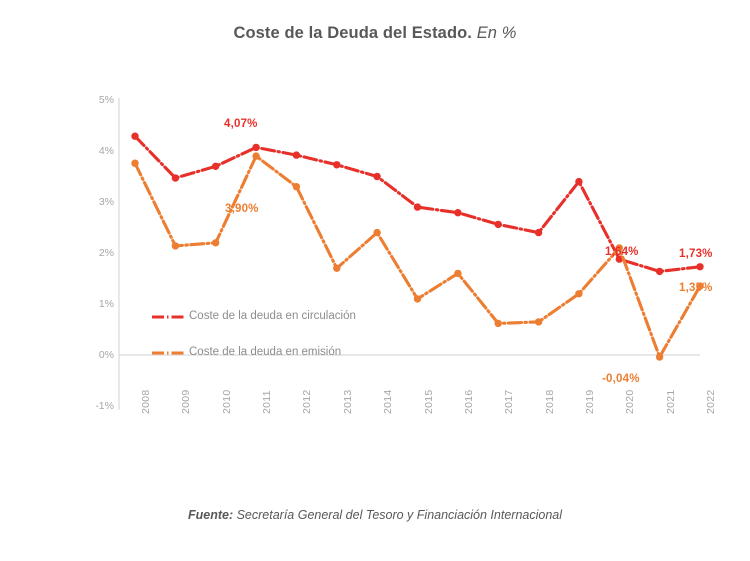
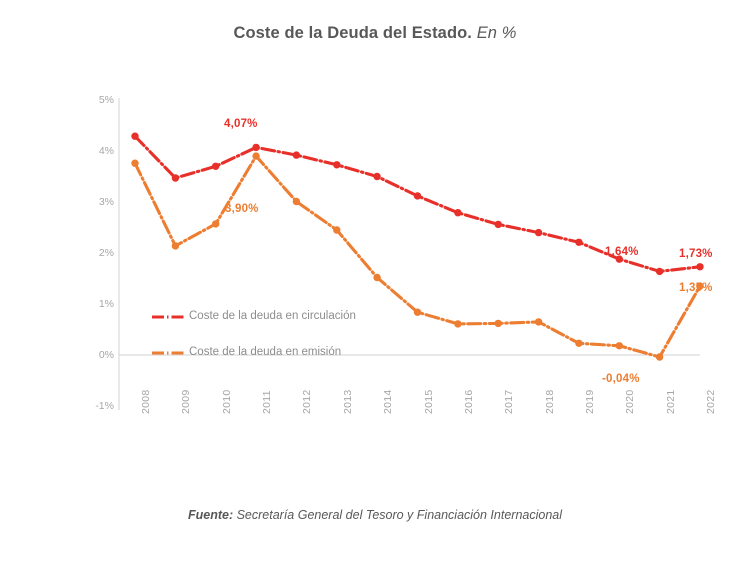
Coste de la deuda en emisión/2010: 2.2% -> 2.6%
Coste de la deuda en emisión/2012: 3.3% -> 3.0%
Coste de la deuda en emisión/2013: 1.7% -> 2.5%
Coste de la deuda en emisión/2014: 2.4% -> 1.5%
Coste de la deuda en circulación/2015: 2.9% -> 3.1%
Coste de la deuda en emisión/2015: 1.1% -> 0.8%
Coste de la deuda en emisión/2016: 1.6% -> 0.6%
Coste de la deuda en circulación/2019: 3.4% -> 2.2%
Coste de la deuda en emisión/2019: 1.2% -> 0.2%
Coste de la deuda en emisión/2020: 2.1% -> 0.2%
